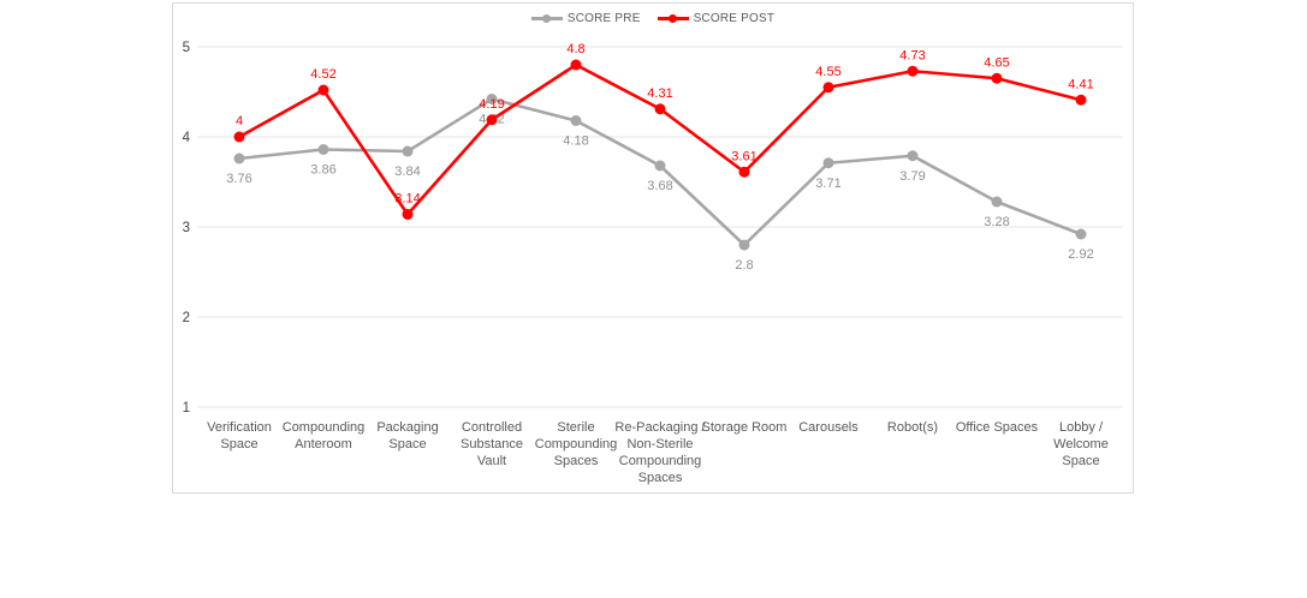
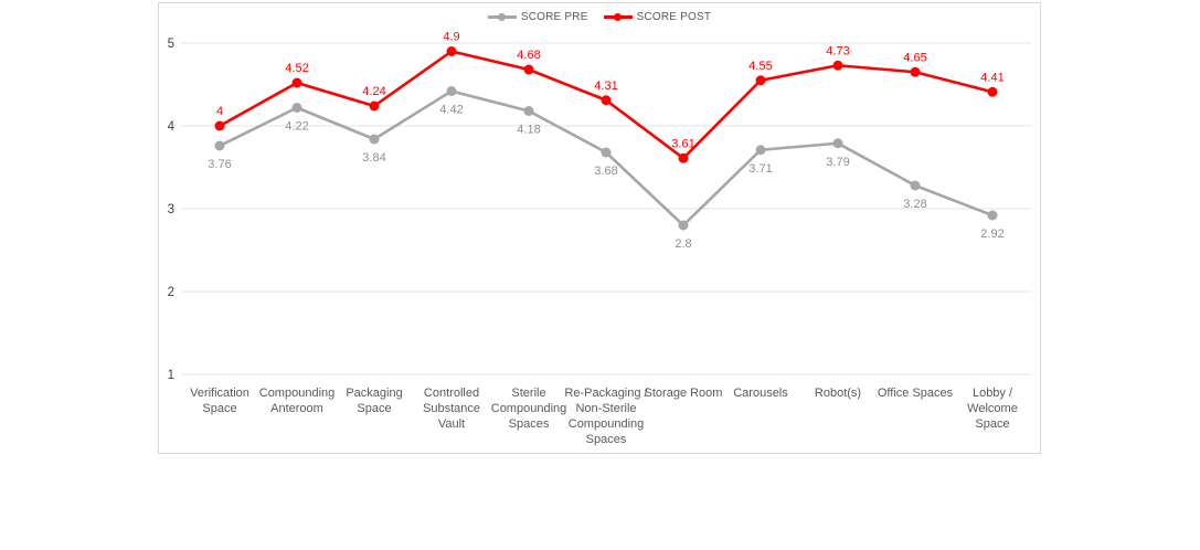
SCORE PRE/Compounding Anteroom: 3.86 -> 4.22
SCORE POST/Packaging Space: 3.14 -> 4.24
SCORE POST/Controlled Substance Vault: 4.19 -> 4.9
SCORE POST/Sterile Compounding Spaces: 4.8 -> 4.68
